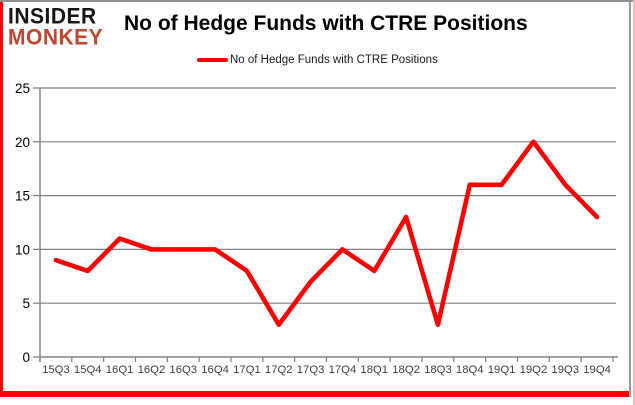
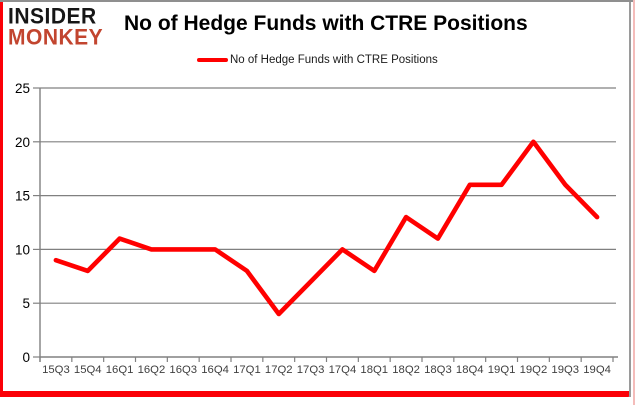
17Q2: 3 -> 4
18Q3: 3 -> 11
